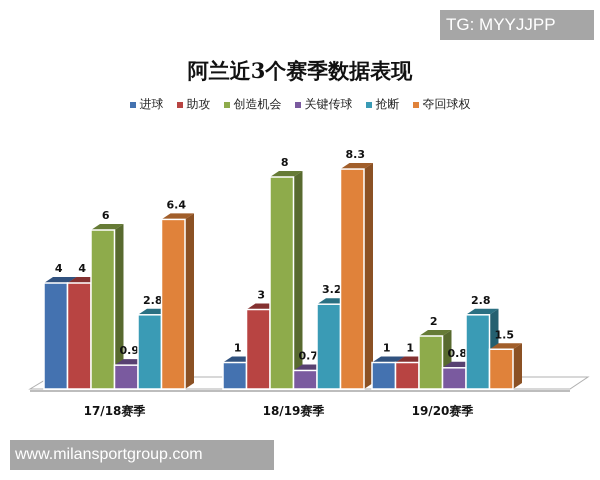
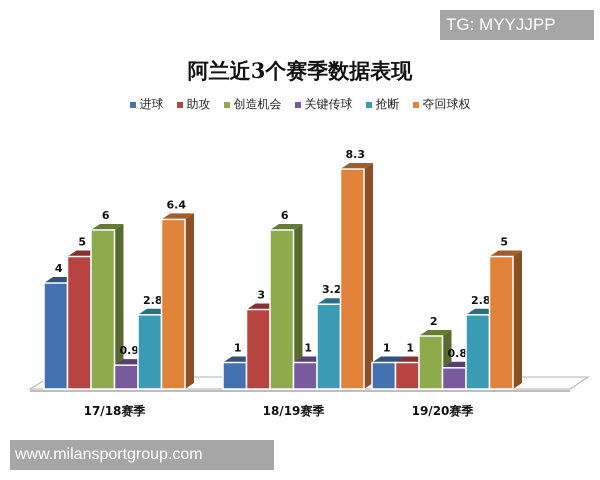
助攻/17/18赛季: 4 -> 5
创造机会/18/19赛季: 8 -> 6
关键传球/18/19赛季: 0.7 -> 1
夺回球权/19/20赛季: 1.5 -> 5
